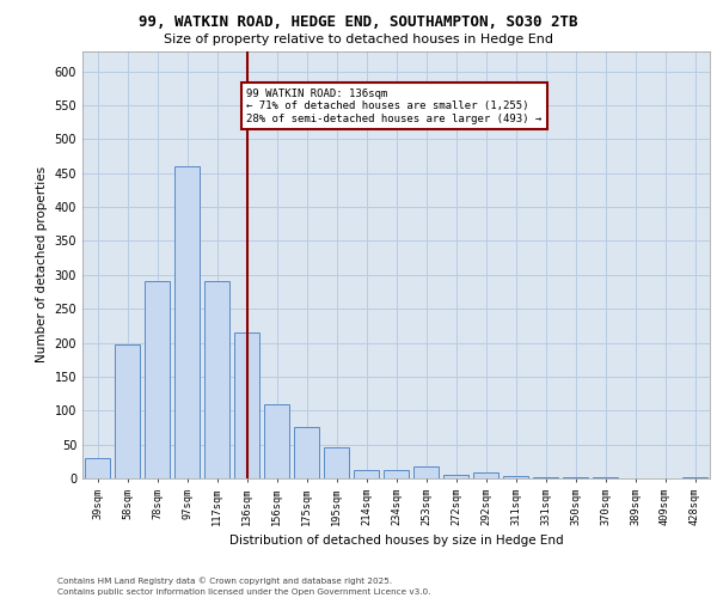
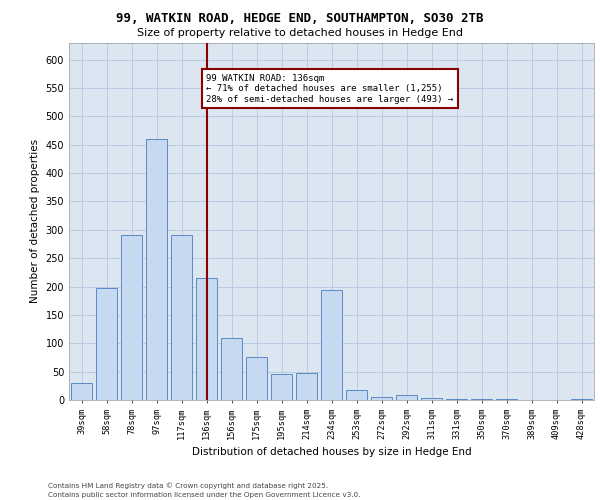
214sqm: 12 -> 48
234sqm: 12 -> 194
